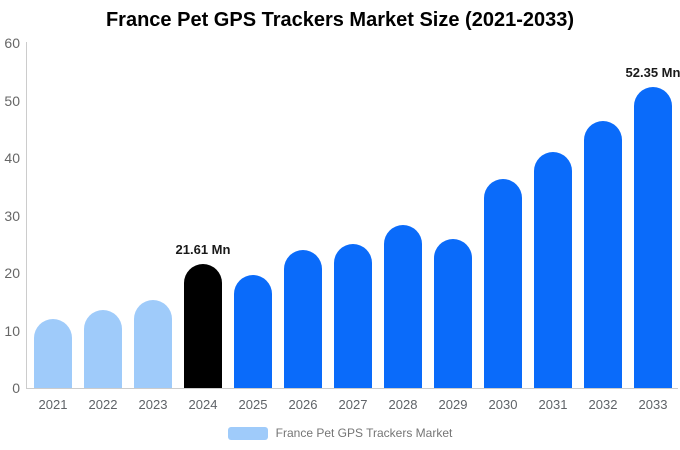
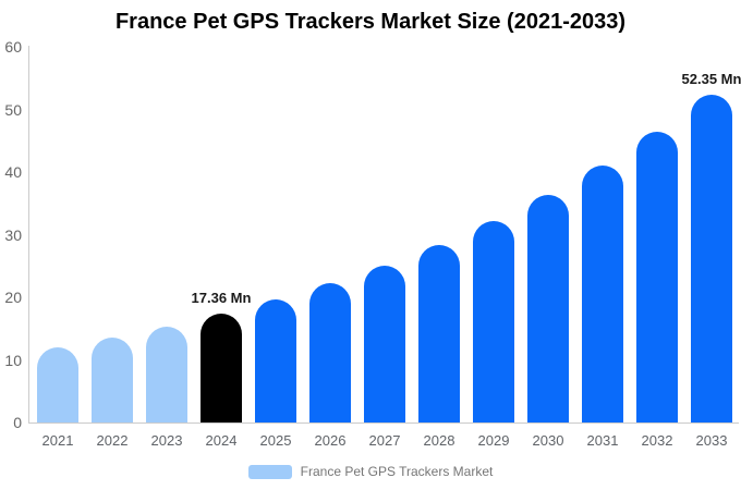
2024: 21.61 -> 17.36
2026: 24 -> 22
2029: 26 -> 32
